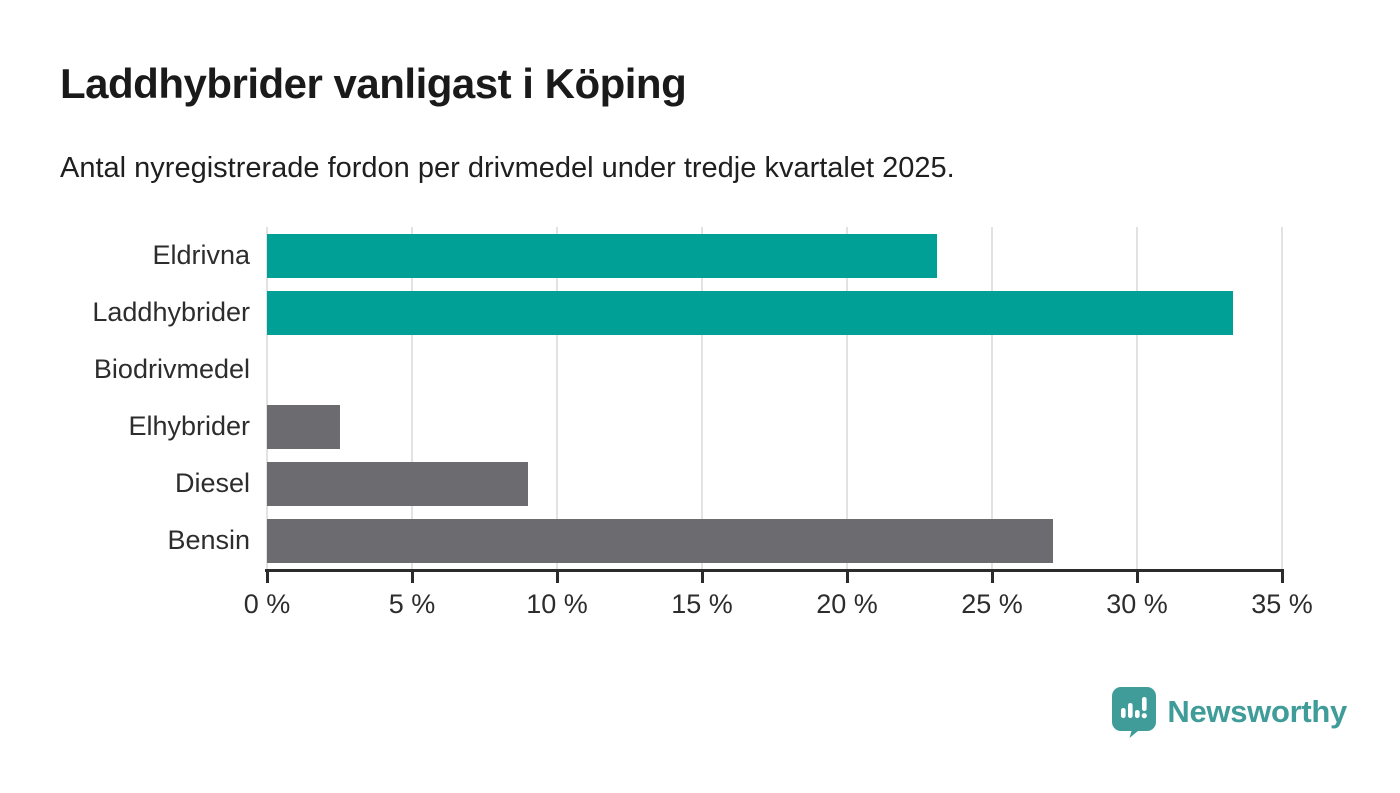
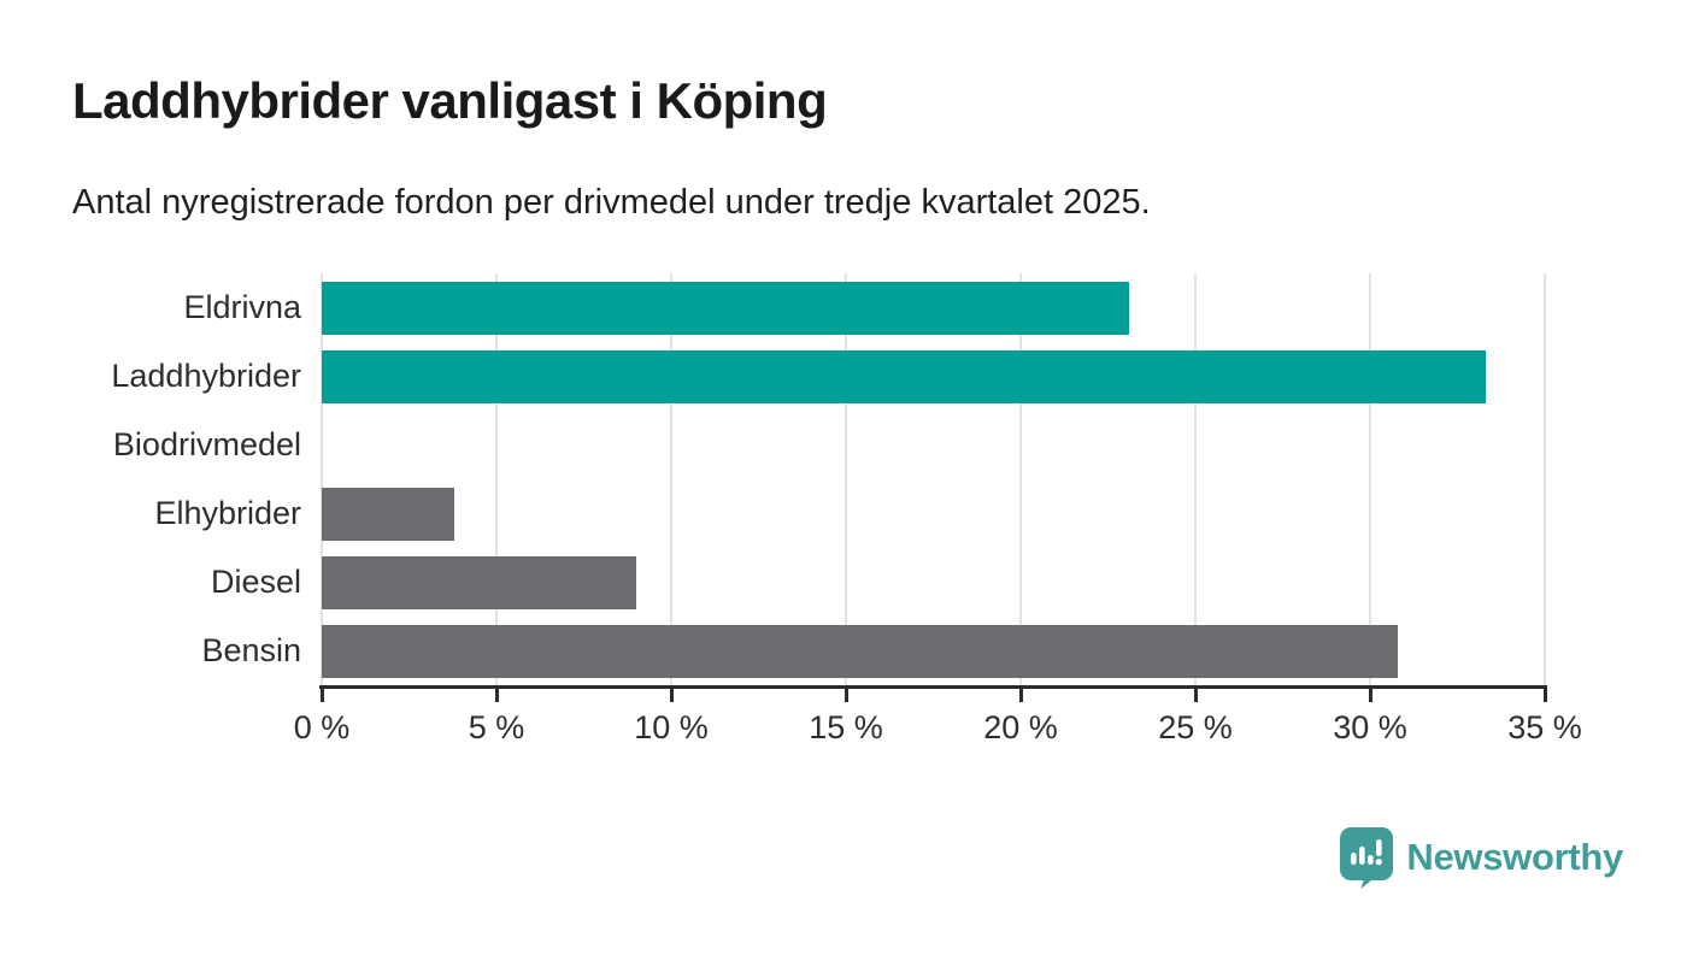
Elhybrider: 2.5% -> 3.8%
Bensin: 27.1% -> 30.8%
